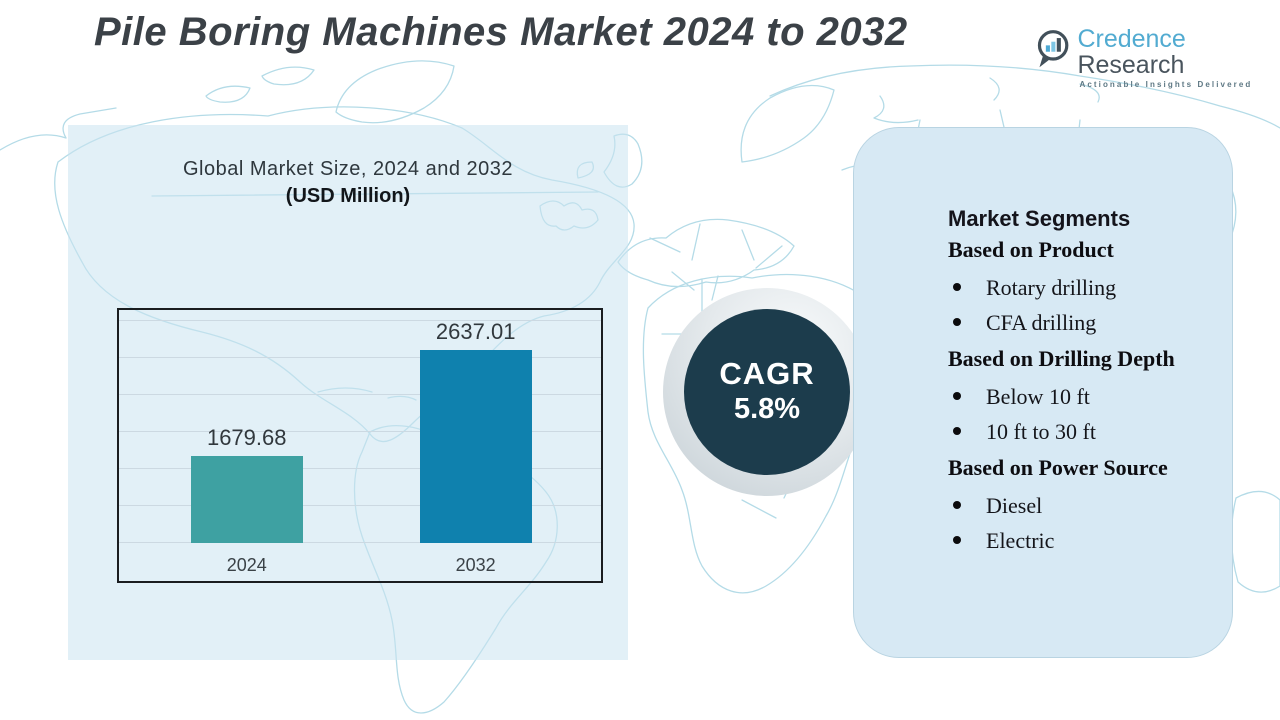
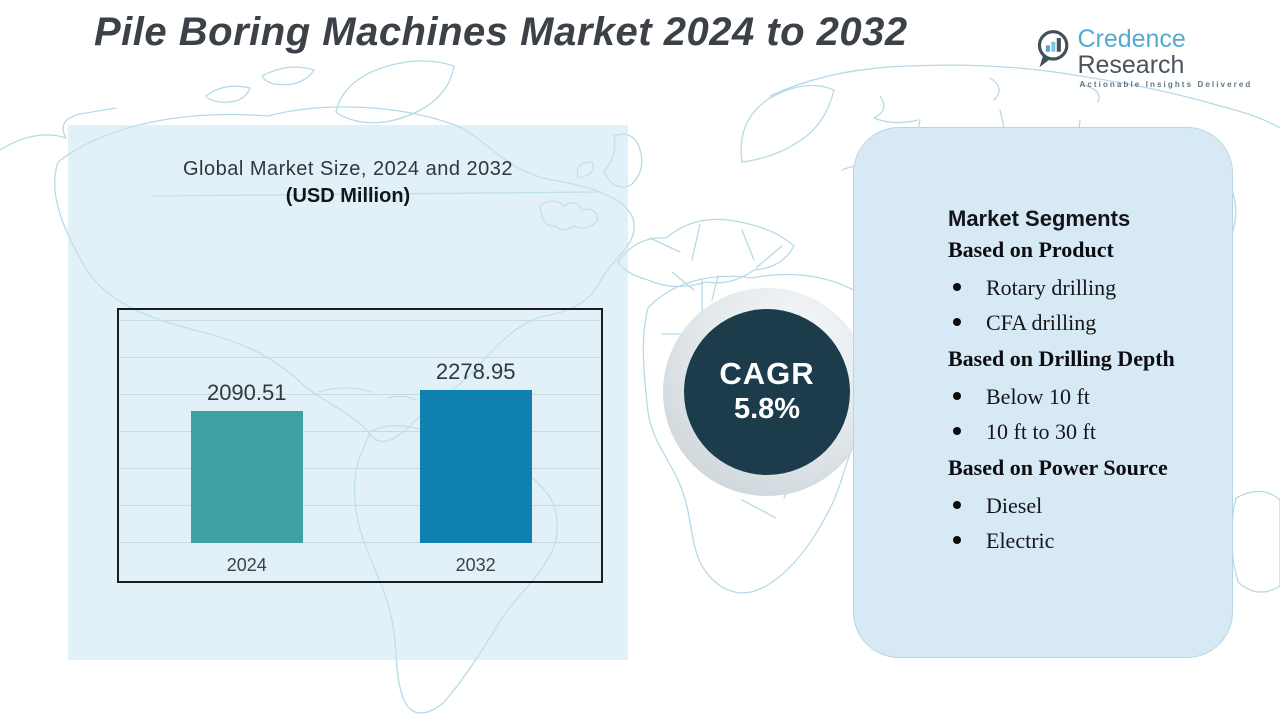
2024: 1679.68 -> 2090.51
2032: 2637.01 -> 2278.95
